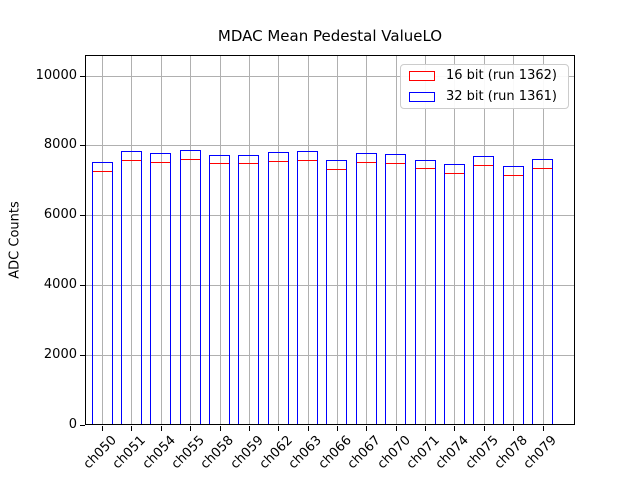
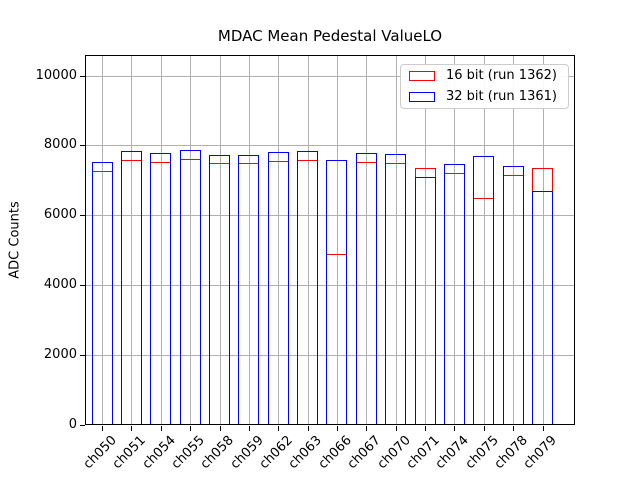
16 bit (run 1362)/ch066: 7300 -> 4900
32 bit (run 1361)/ch071: 7600 -> 7100
16 bit (run 1362)/ch075: 7400 -> 6500
32 bit (run 1361)/ch079: 7600 -> 6700
